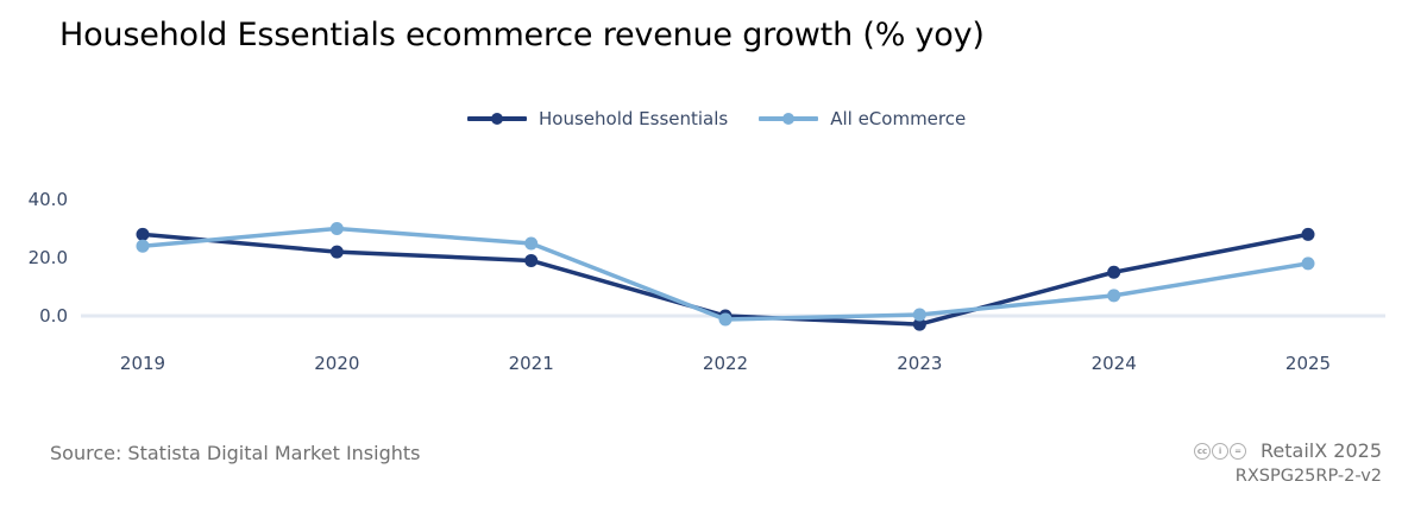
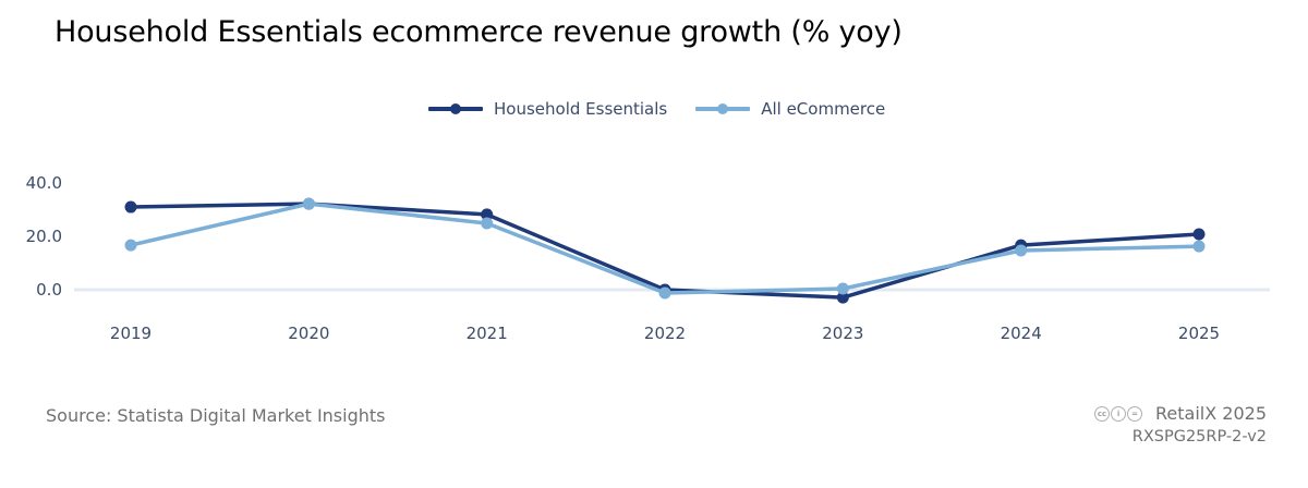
Household Essentials/2019: 28 -> 31
All eCommerce/2019: 24 -> 17
Household Essentials/2020: 22 -> 32
All eCommerce/2020: 30 -> 32
Household Essentials/2021: 19 -> 28
Household Essentials/2024: 15 -> 17
All eCommerce/2024: 7 -> 15
Household Essentials/2025: 28 -> 21
All eCommerce/2025: 18 -> 16
